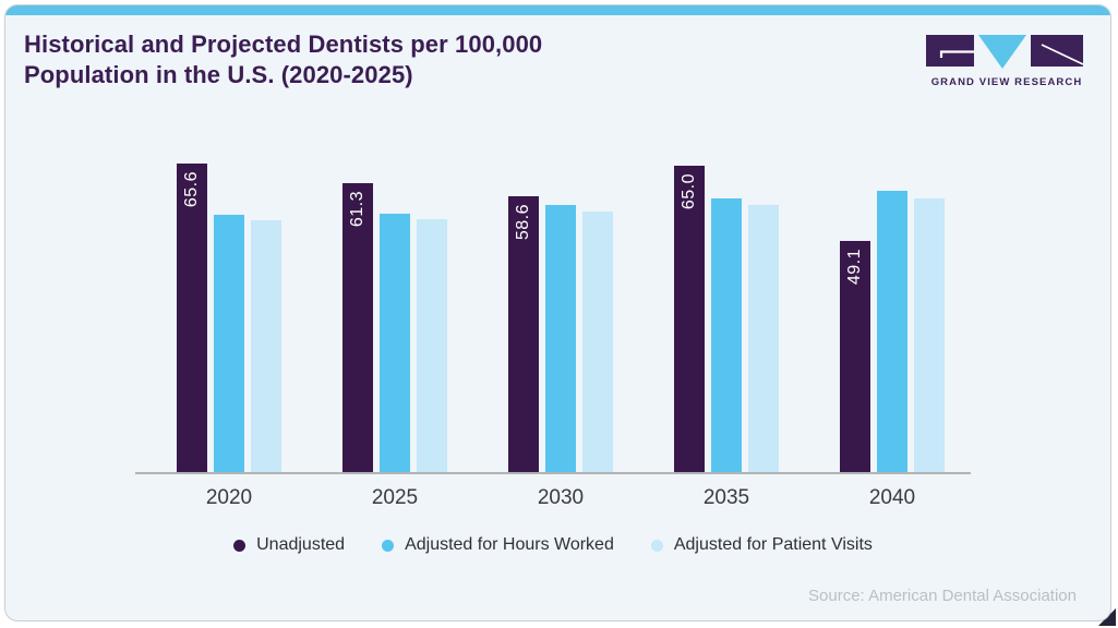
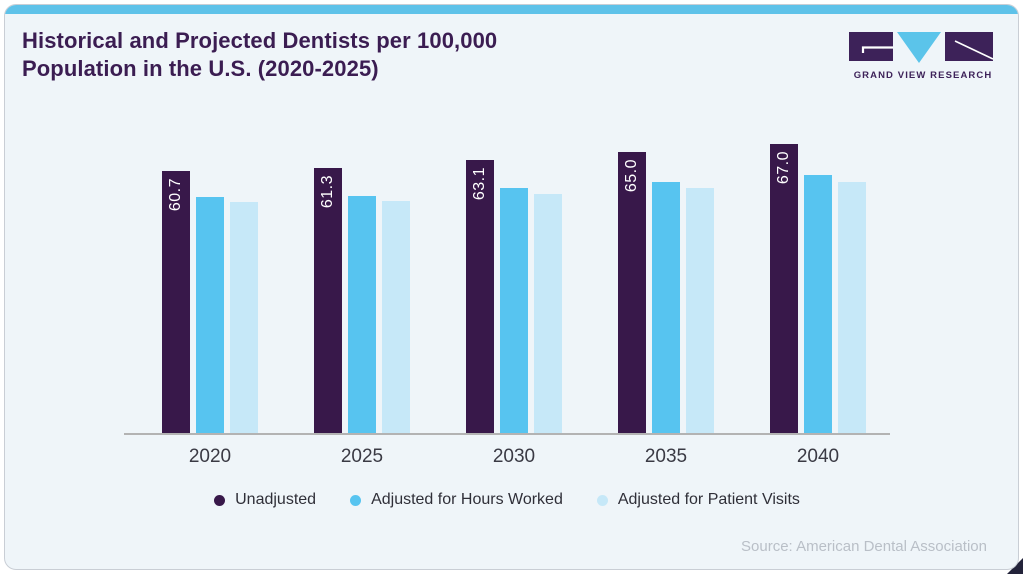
Unadjusted/2020: 65.6 -> 60.7
Unadjusted/2030: 58.6 -> 63.1
Unadjusted/2040: 49.1 -> 67.0
